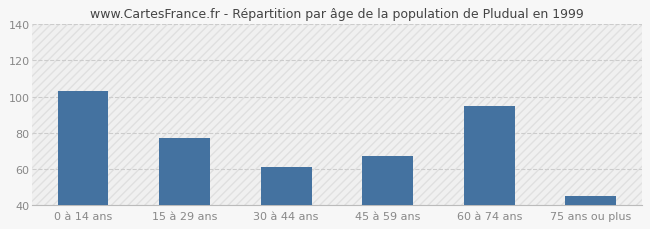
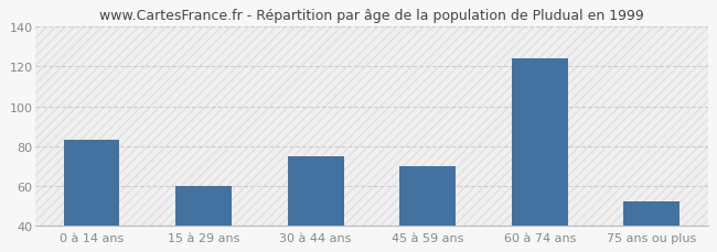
0 à 14 ans: 103 -> 83
15 à 29 ans: 77 -> 60
30 à 44 ans: 61 -> 75
45 à 59 ans: 67 -> 70
60 à 74 ans: 95 -> 124
75 ans ou plus: 45 -> 52
